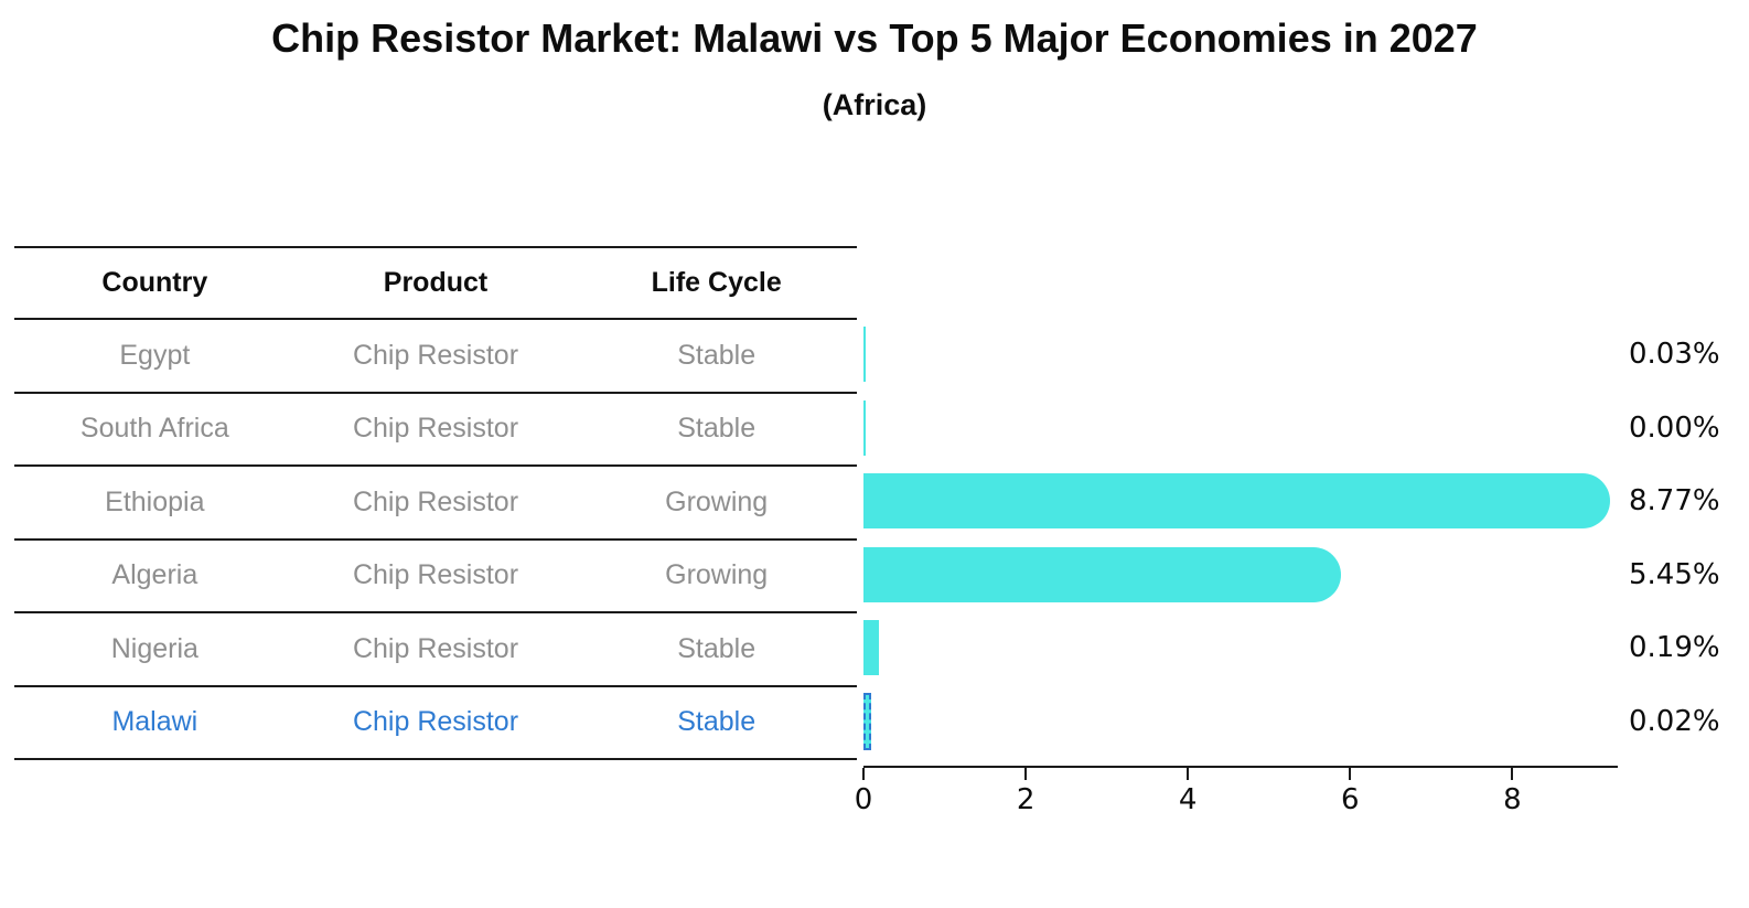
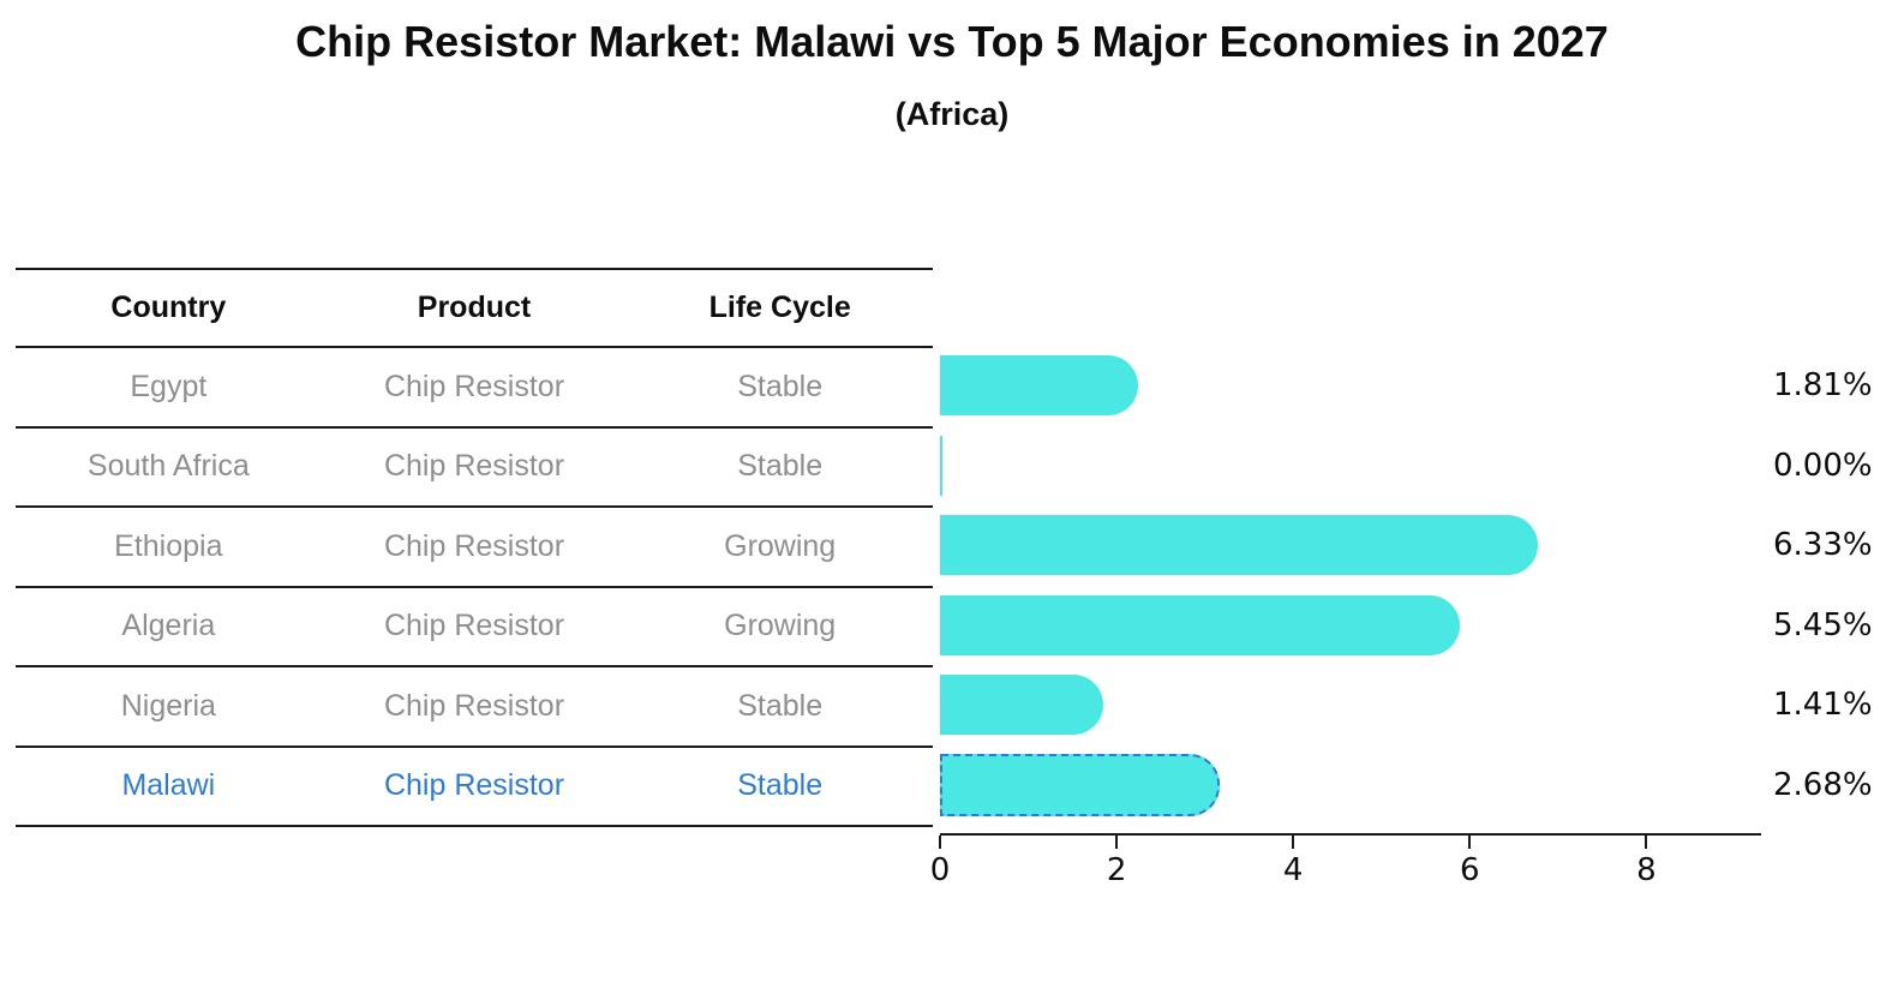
Egypt: 0.03% -> 1.81%
Ethiopia: 8.77% -> 6.33%
Nigeria: 0.19% -> 1.41%
Malawi: 0.02% -> 2.68%
